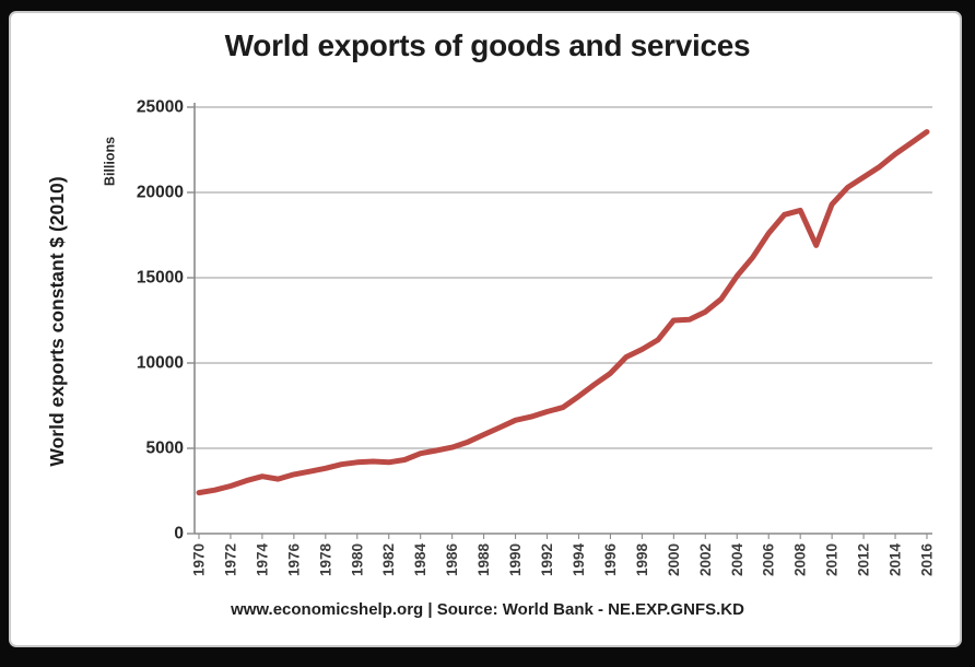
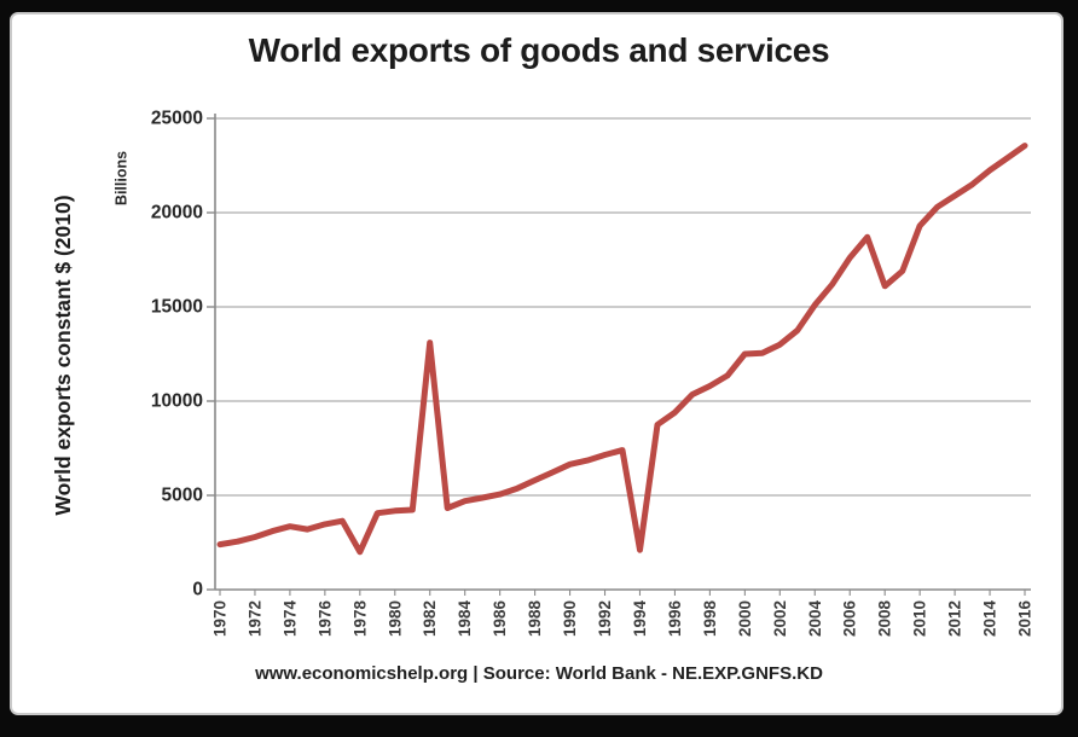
1978: 3800 -> 2000
1982: 4200 -> 13100
1994: 8000 -> 2100
2008: 19000 -> 16100
